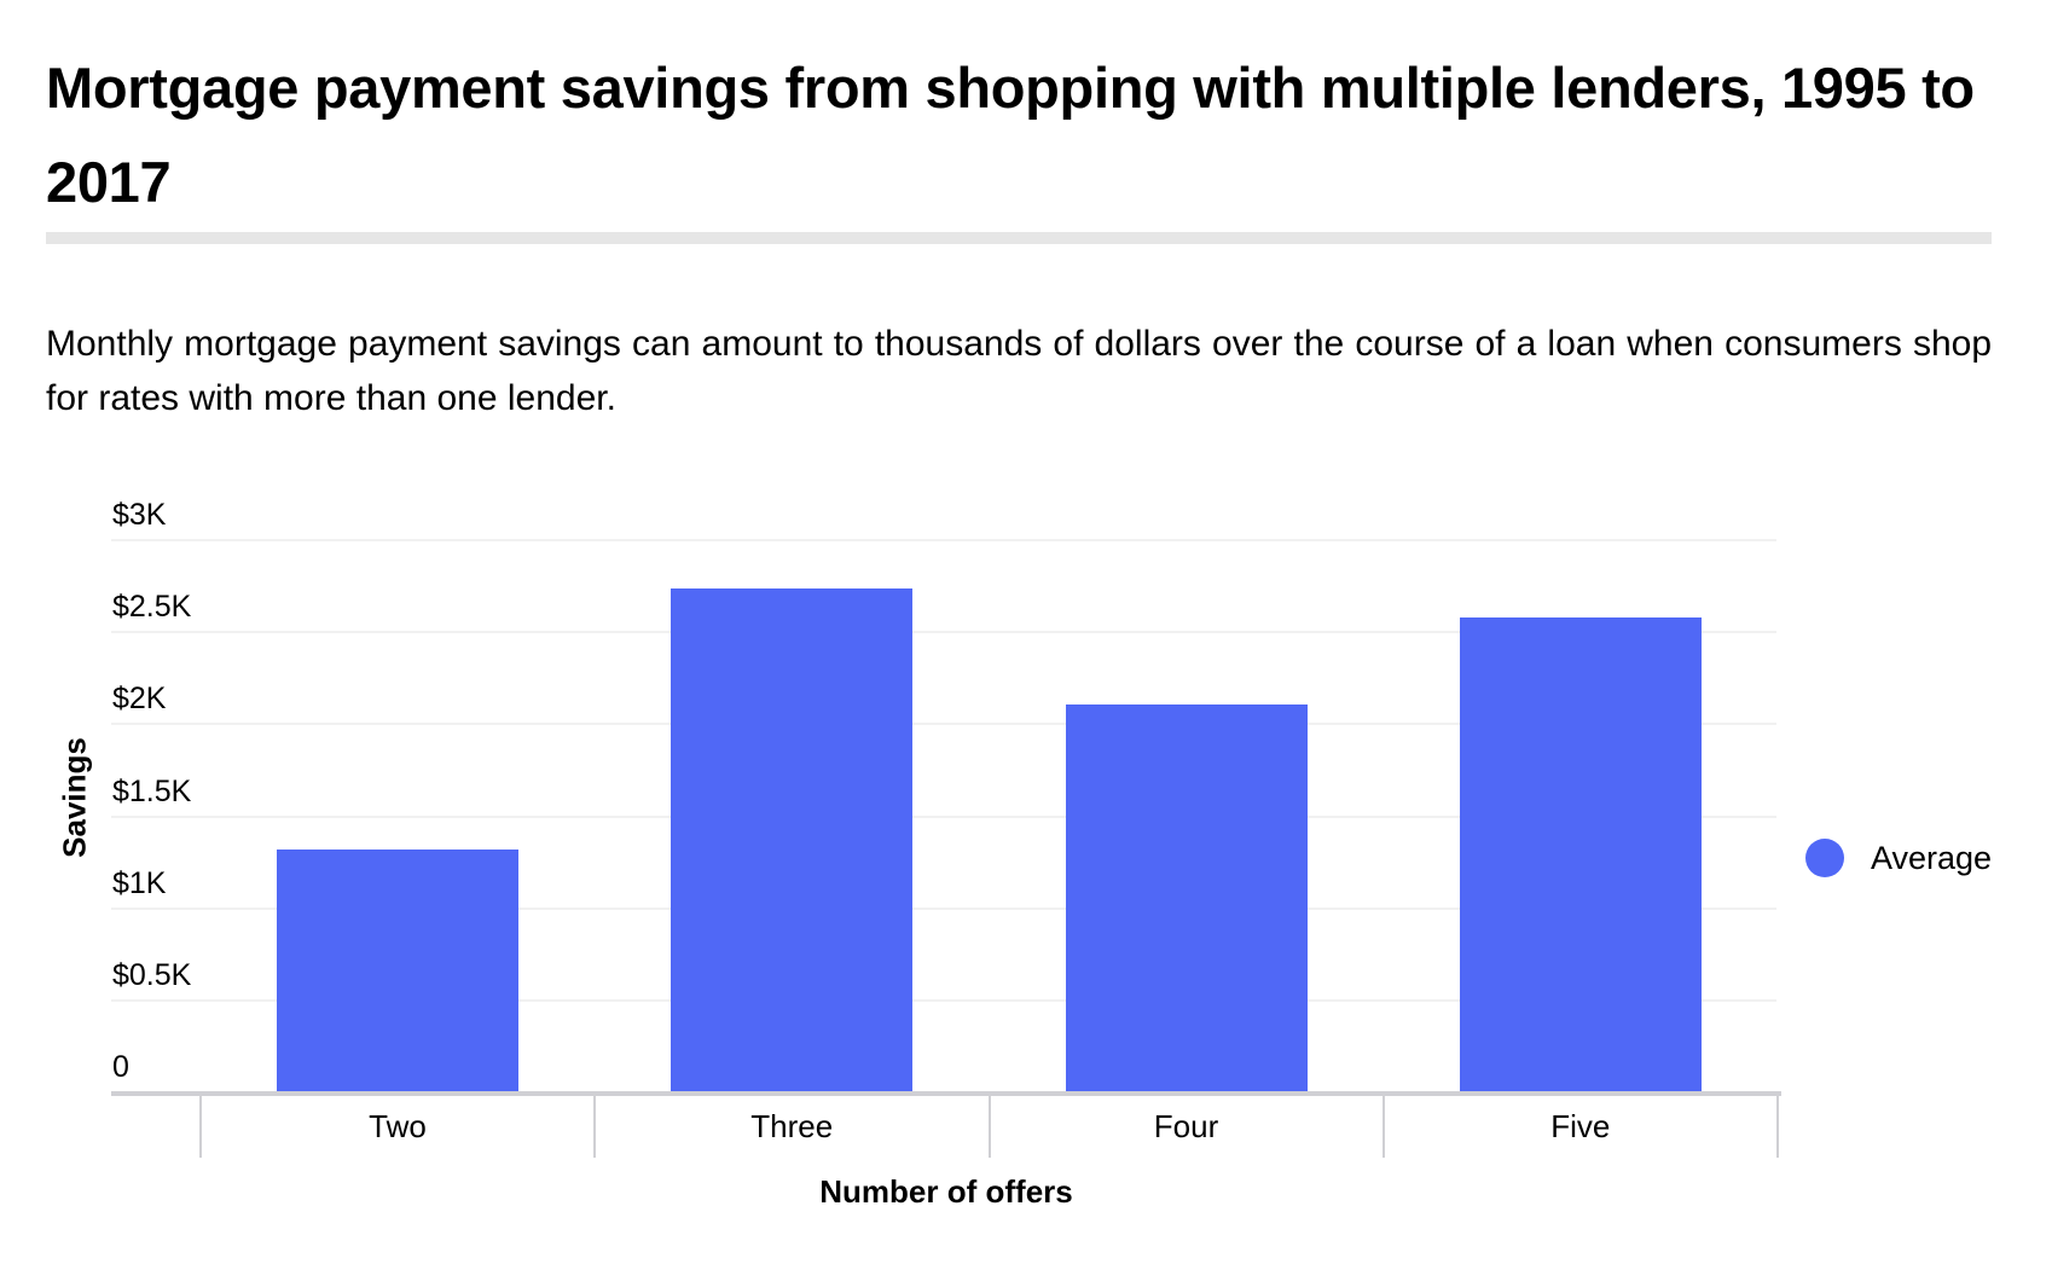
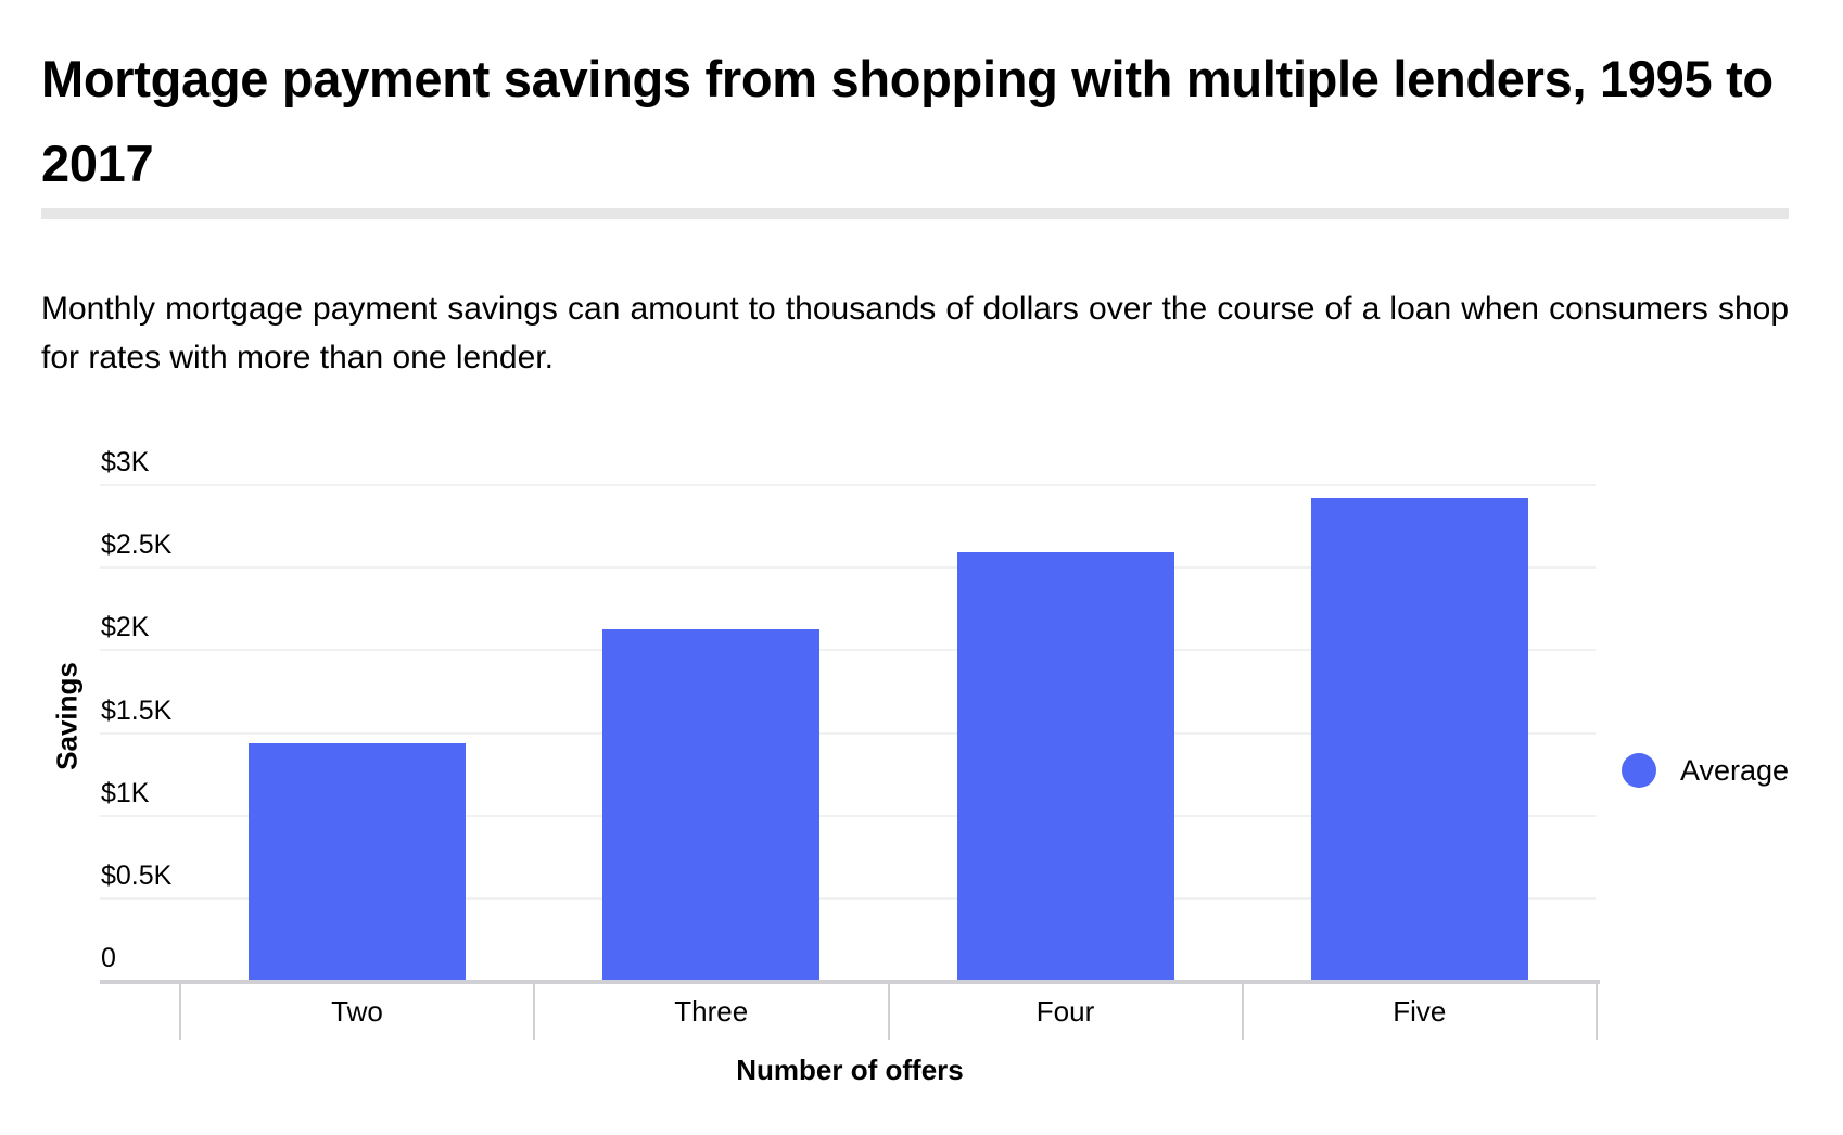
Two: $1.32K -> $1.44K
Three: $2.74K -> $2.13K
Four: $2.11K -> $2.59K
Five: $2.58K -> $2.92K
